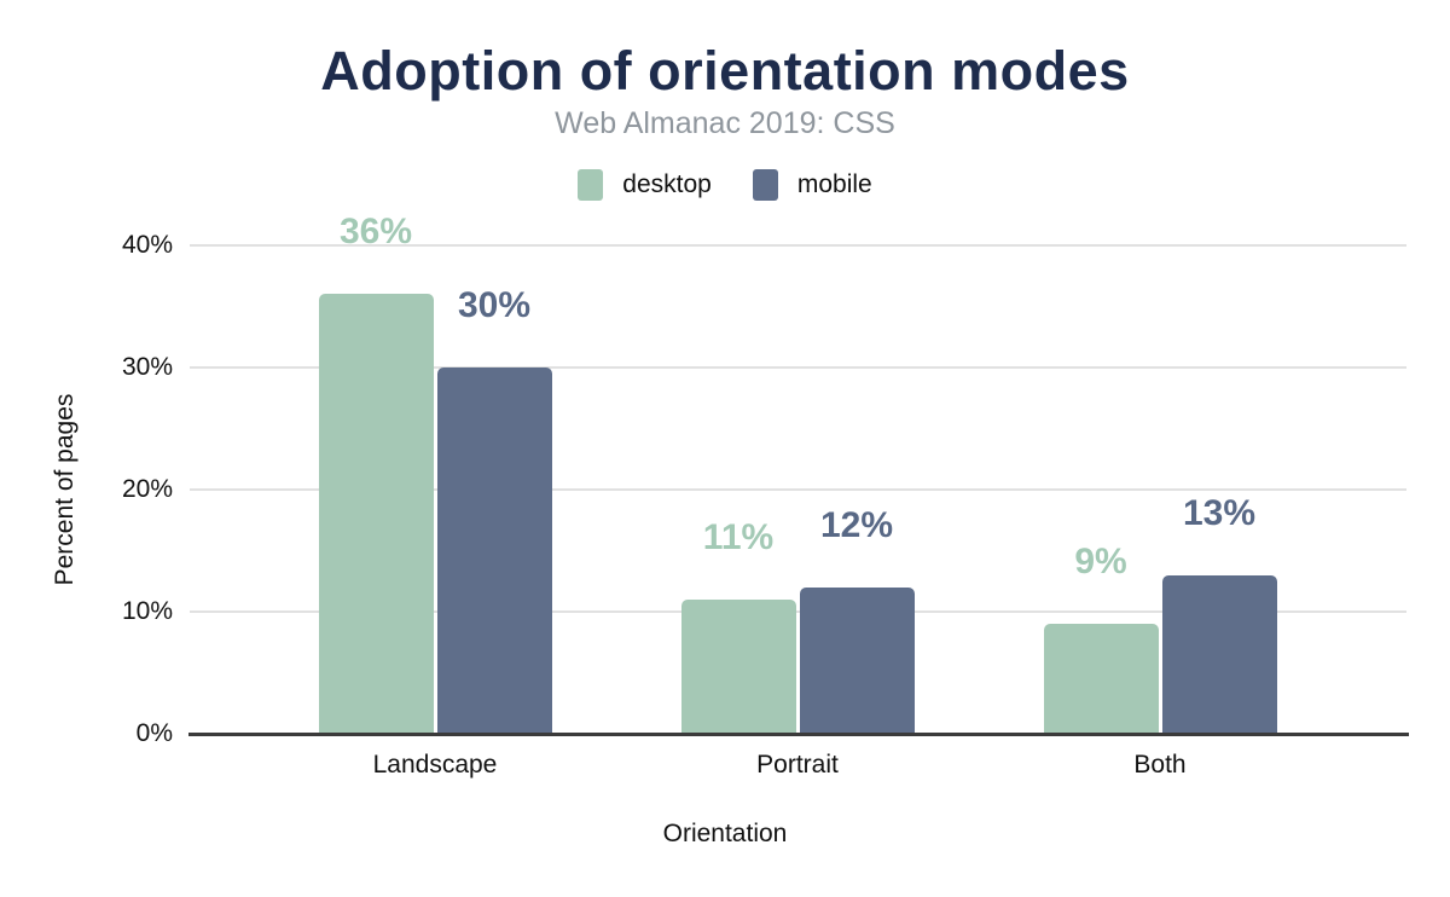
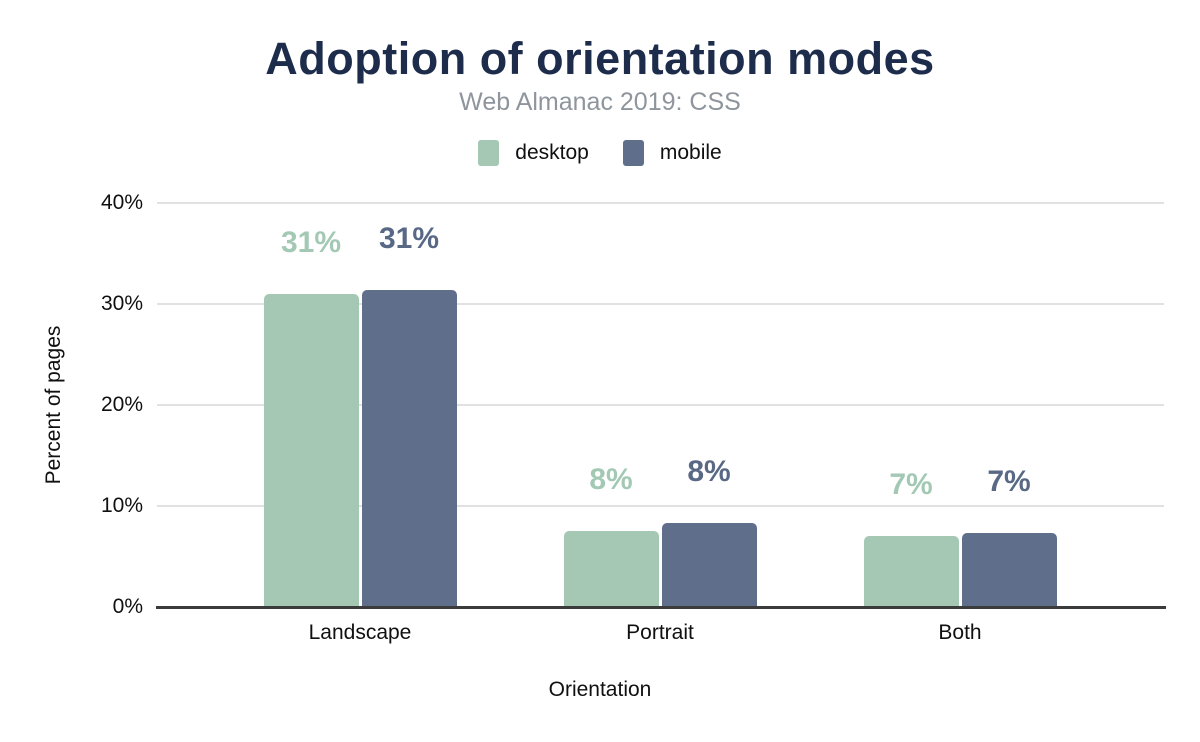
desktop/Landscape: 36% -> 31%
mobile/Landscape: 30% -> 31%
desktop/Portrait: 11% -> 8%
mobile/Portrait: 12% -> 8%
desktop/Both: 9% -> 7%
mobile/Both: 13% -> 7%
